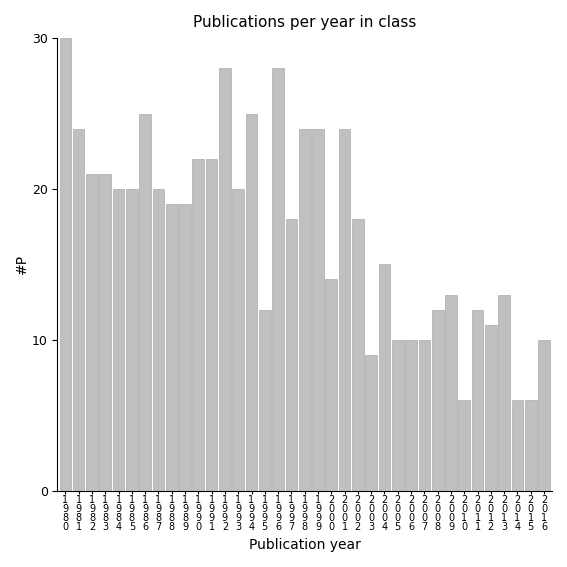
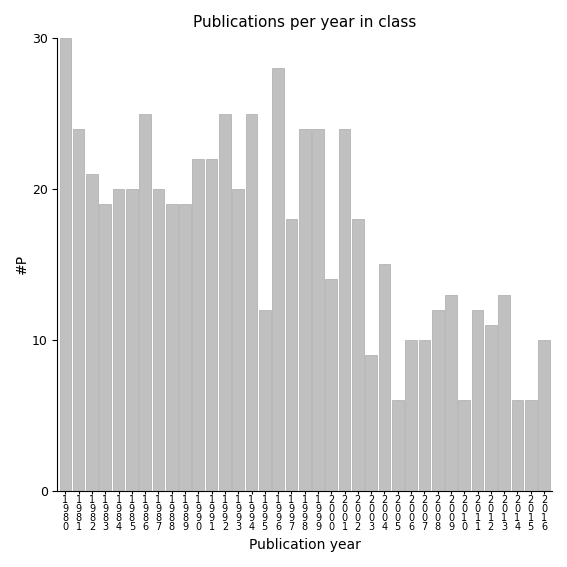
1 9 8 3: 21 -> 19
1 9 9 2: 28 -> 25
2 0 0 5: 10 -> 6
